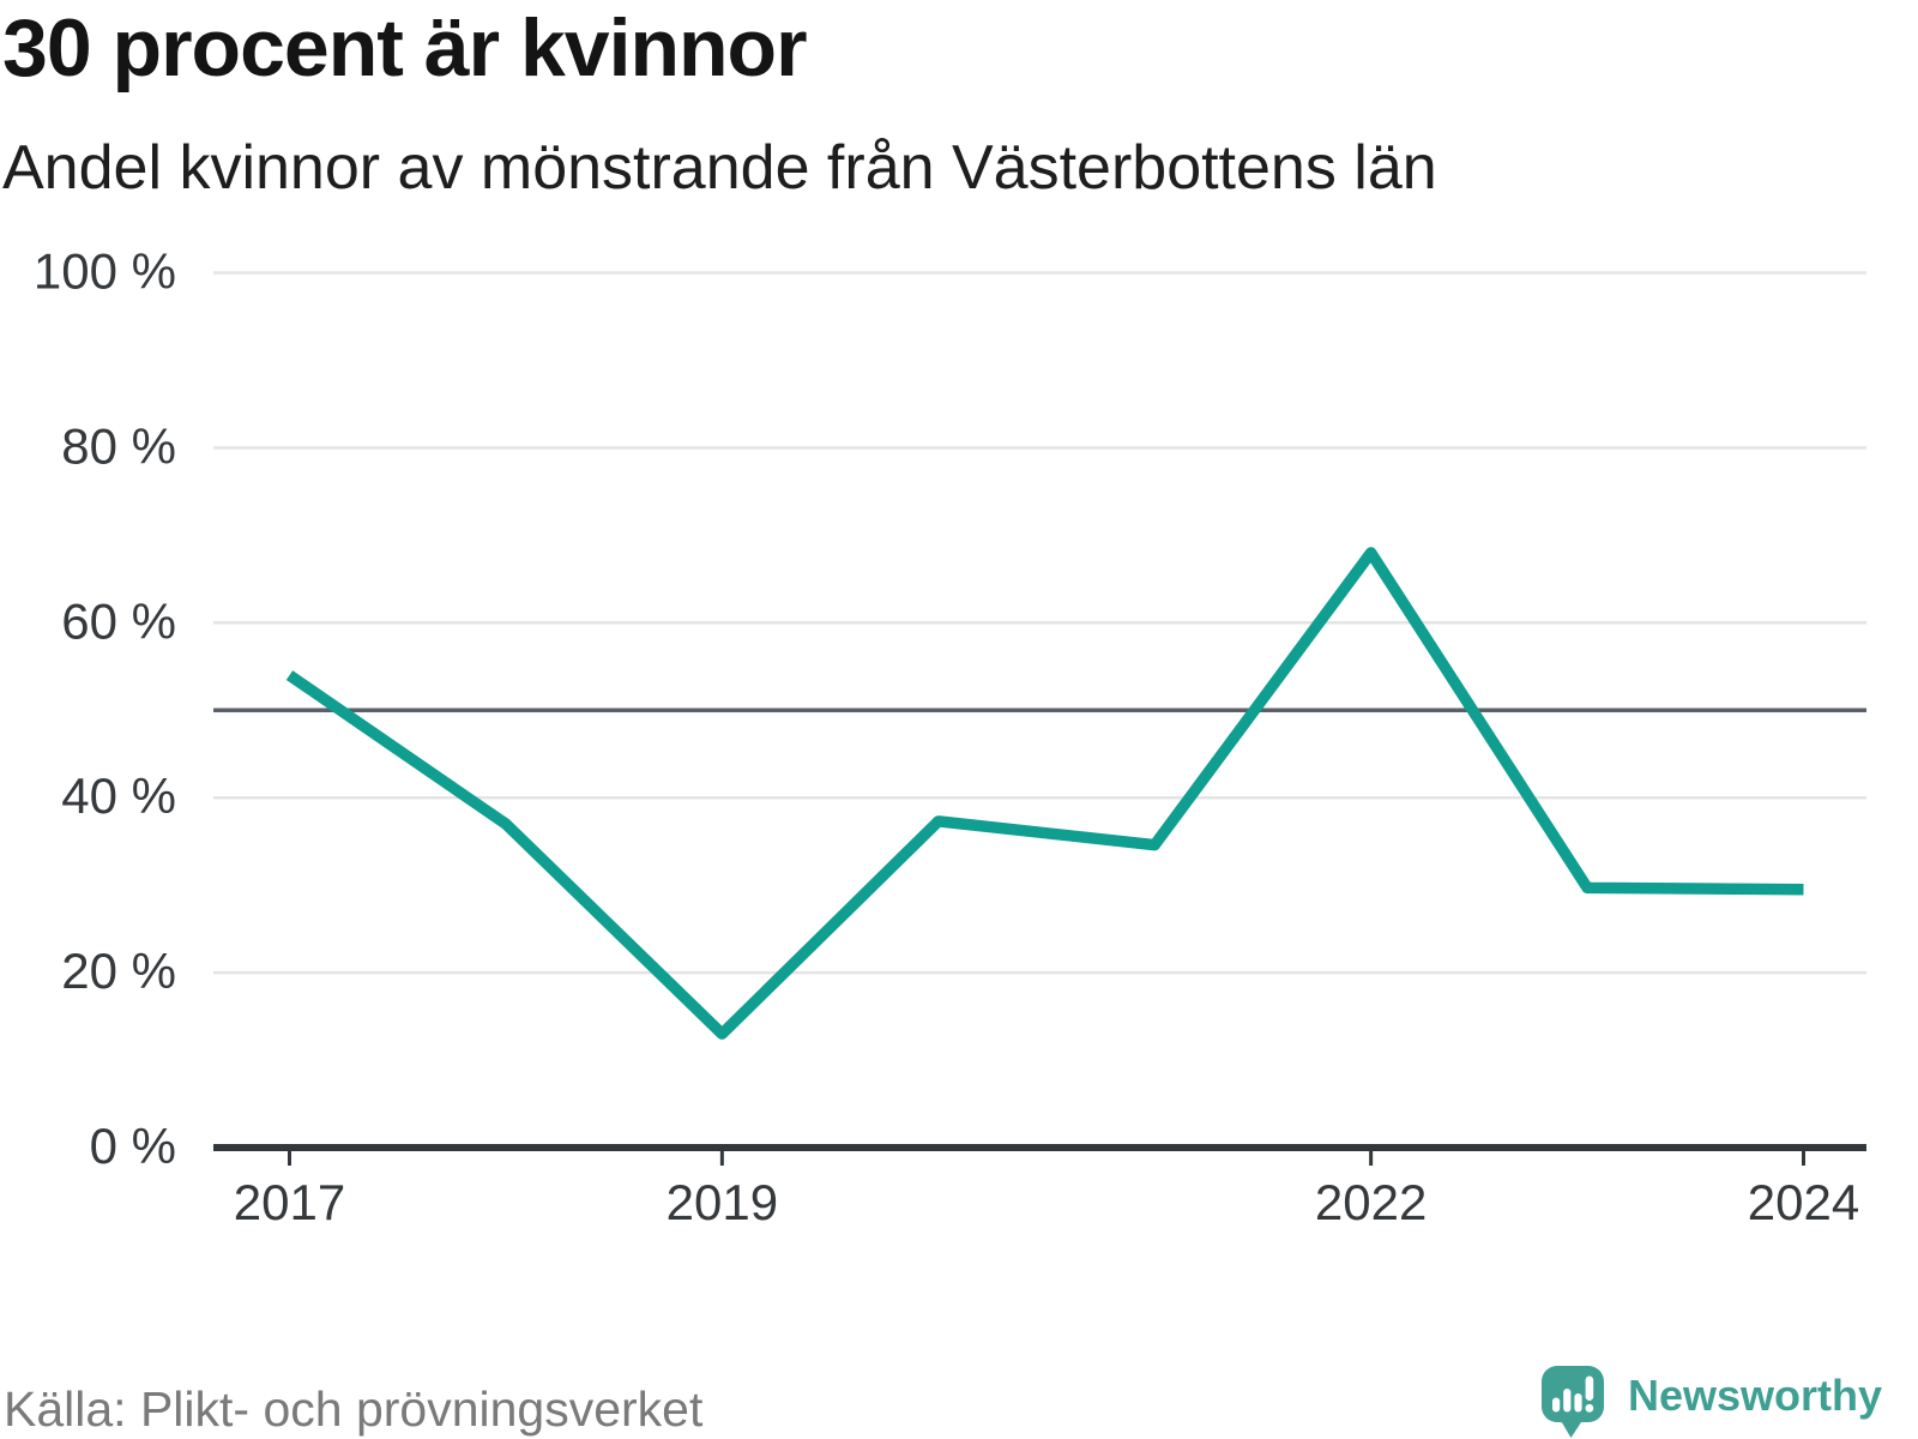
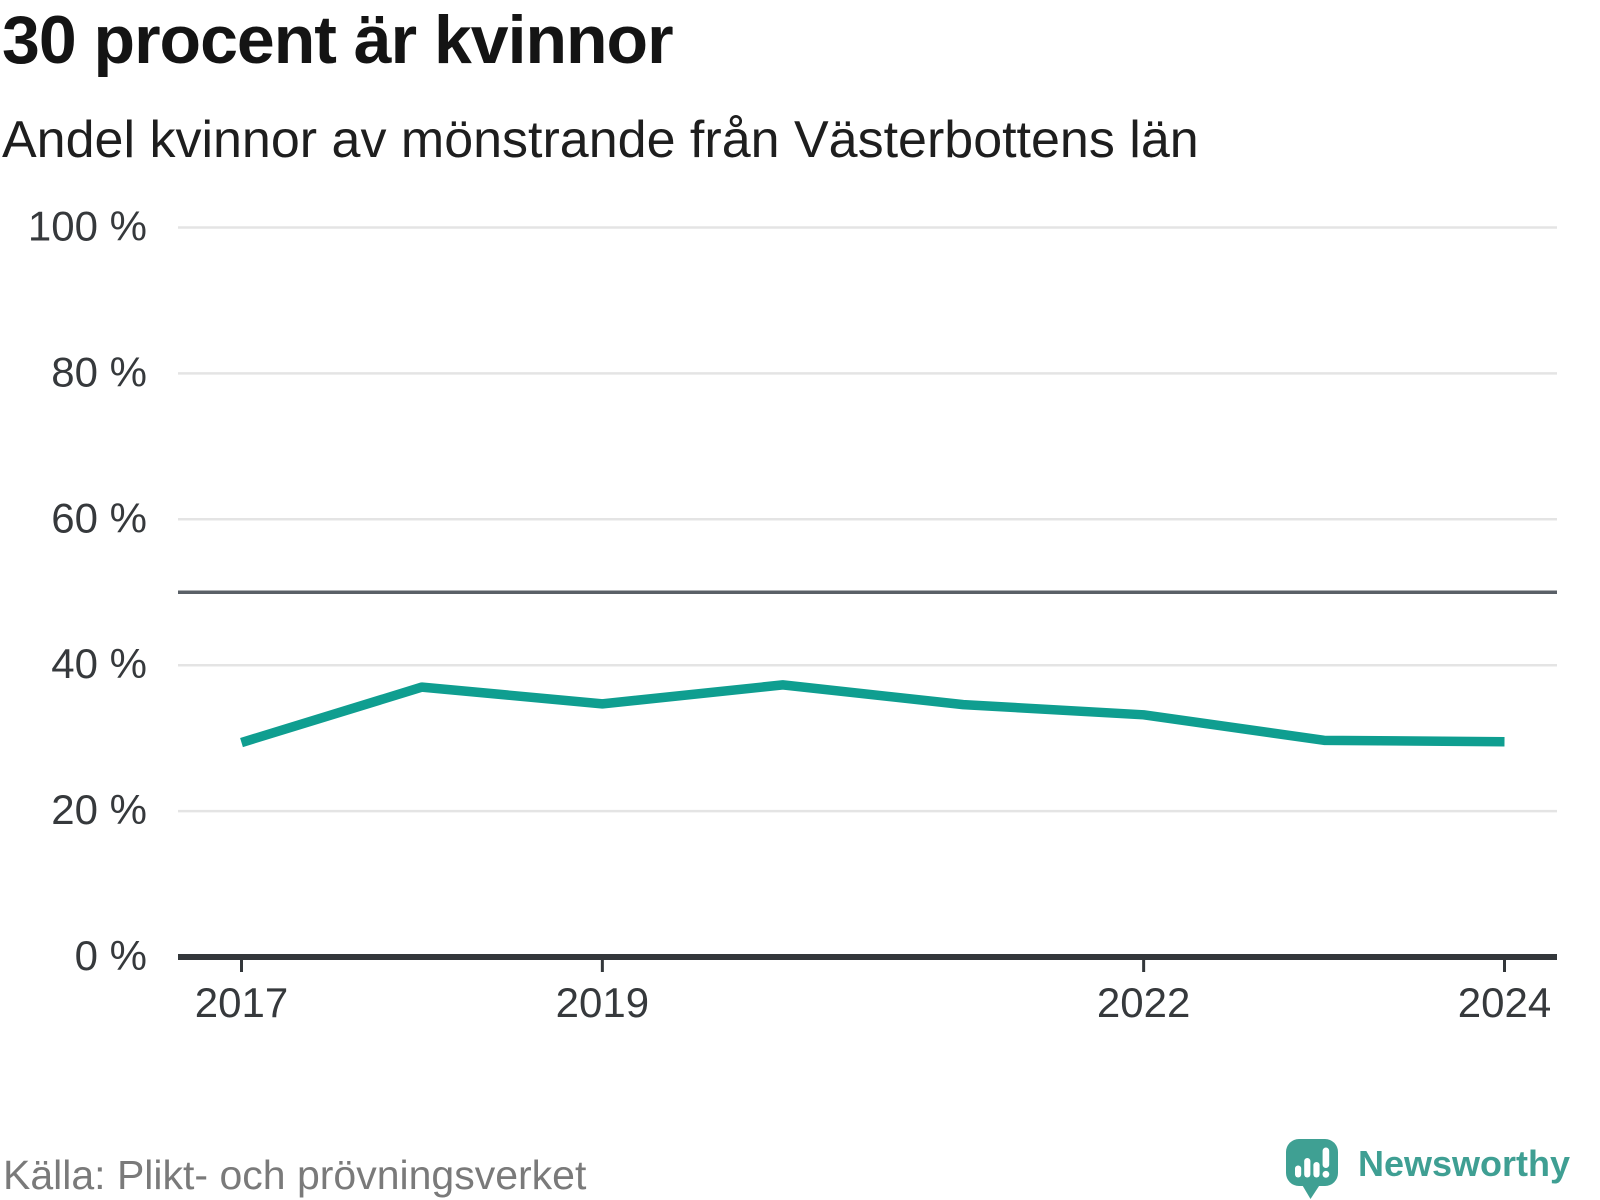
2017: 54% -> 29%
2019: 13% -> 35%
2022: 68% -> 33%
